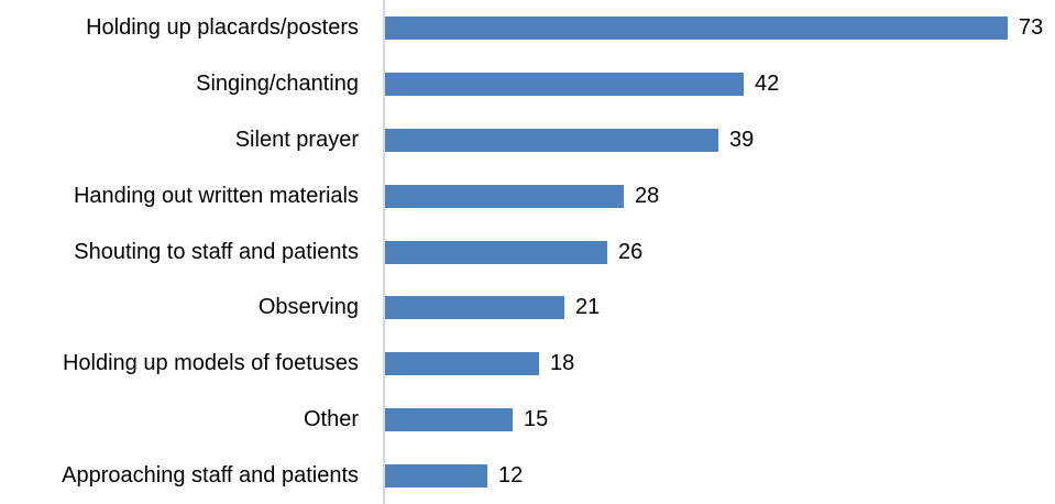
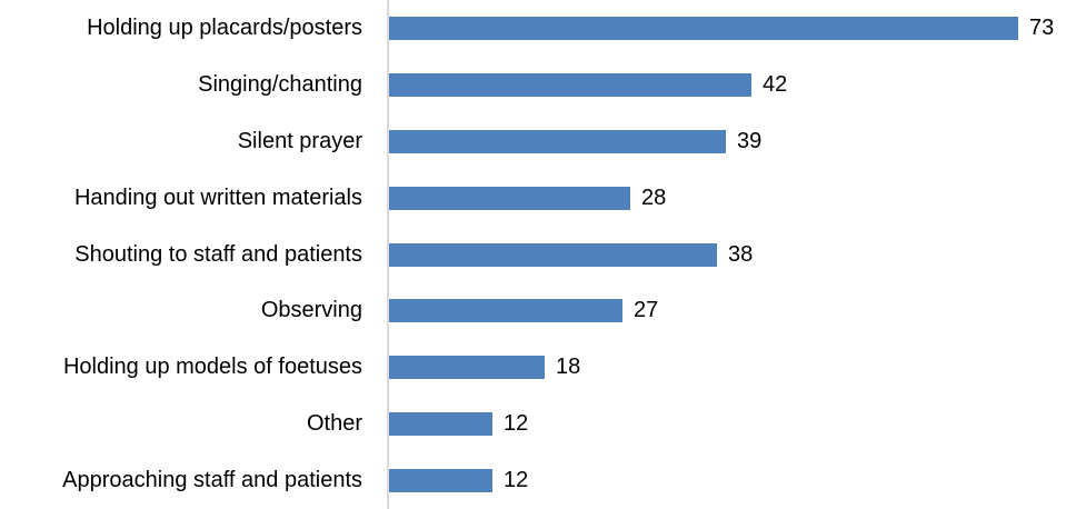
Shouting to staff and patients: 26 -> 38
Observing: 21 -> 27
Other: 15 -> 12
